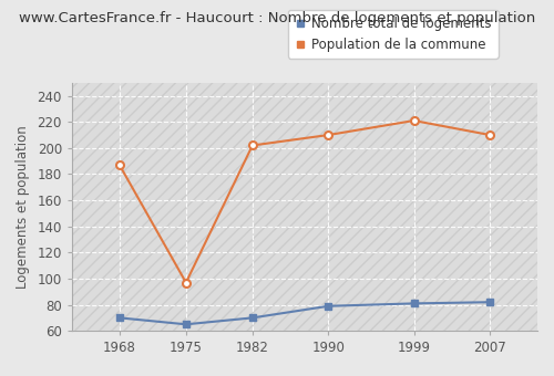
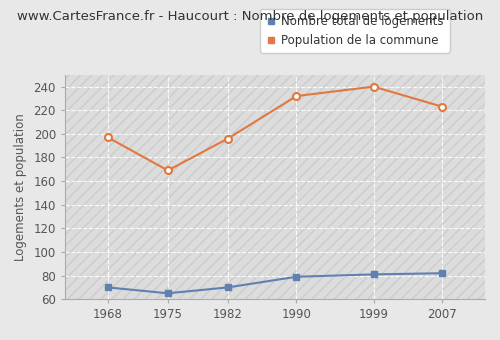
Population de la commune/1968: 187 -> 197
Population de la commune/1975: 97 -> 169
Population de la commune/1982: 202 -> 196
Population de la commune/1990: 210 -> 232
Population de la commune/1999: 221 -> 240
Population de la commune/2007: 210 -> 223
